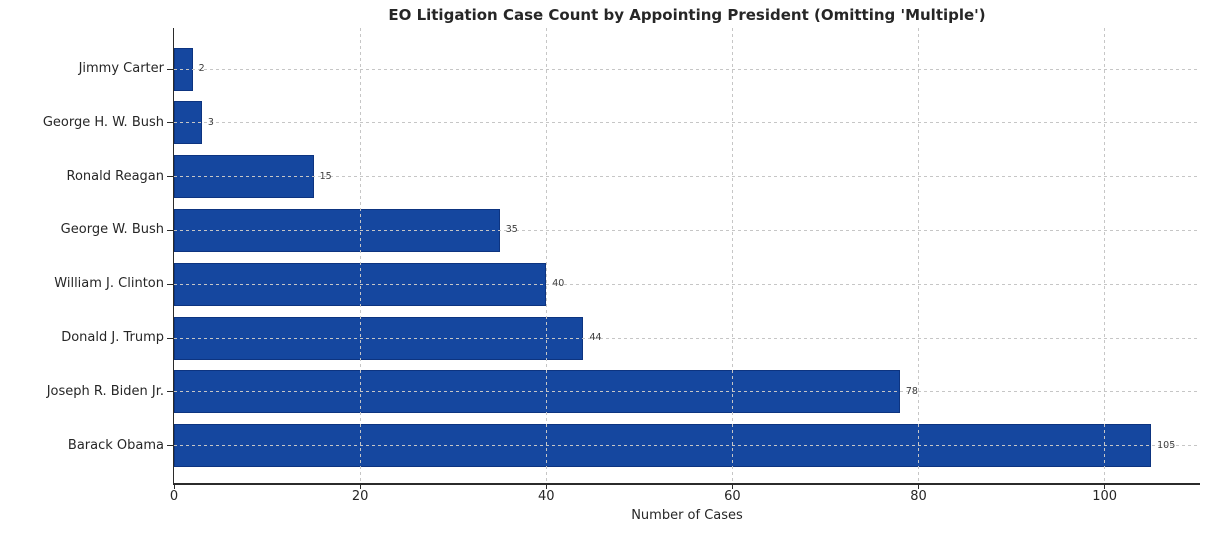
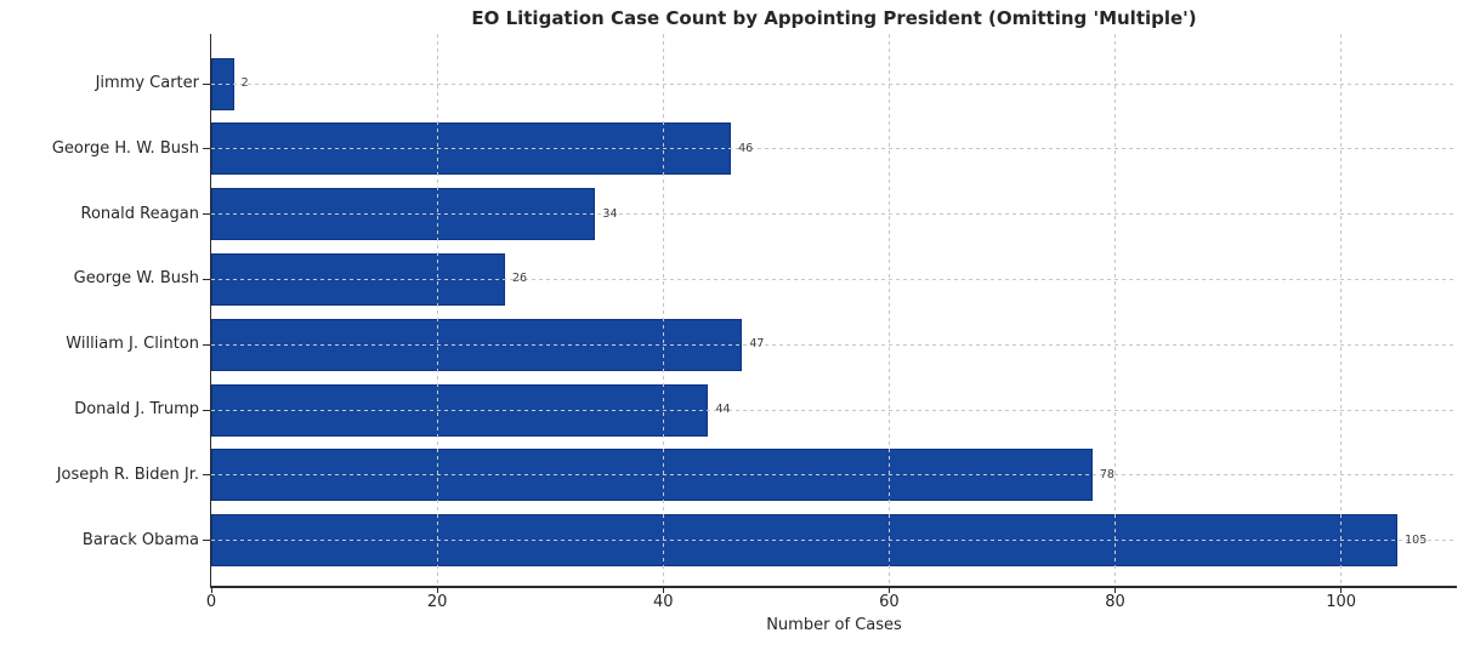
George H. W. Bush: 3 -> 46
Ronald Reagan: 15 -> 34
George W. Bush: 35 -> 26
William J. Clinton: 40 -> 47
